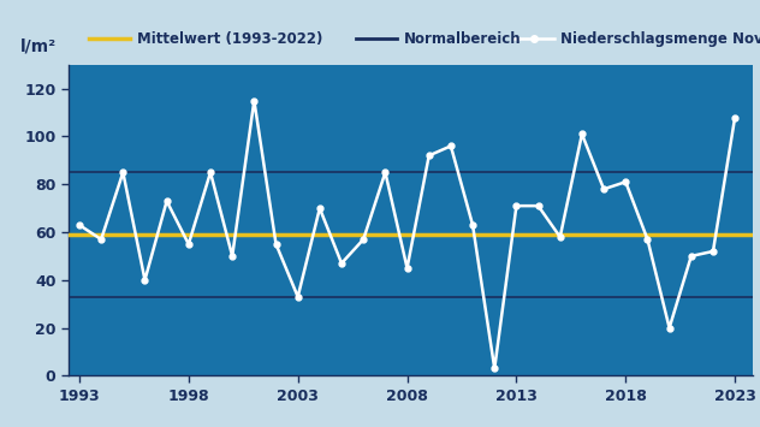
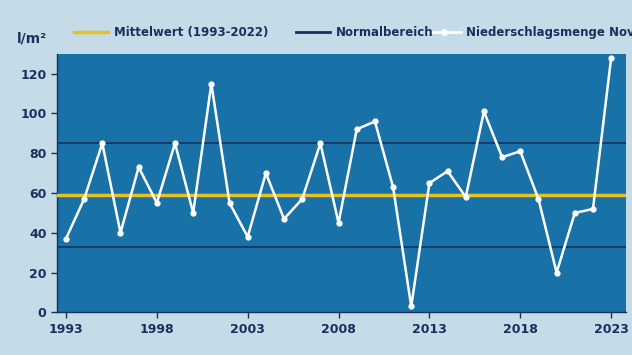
1993: 63 -> 37
2003: 33 -> 38
2013: 71 -> 65
2023: 108 -> 128
